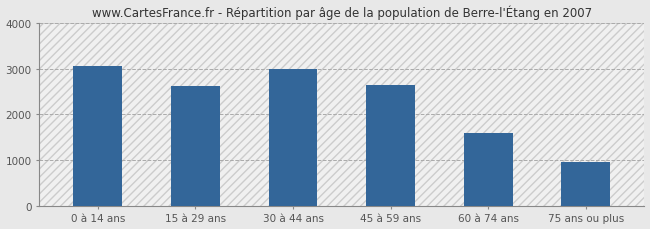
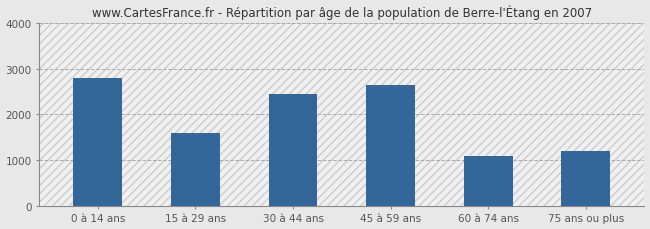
0 à 14 ans: 3060 -> 2800
15 à 29 ans: 2630 -> 1600
30 à 44 ans: 2990 -> 2450
60 à 74 ans: 1590 -> 1100
75 ans ou plus: 950 -> 1200
